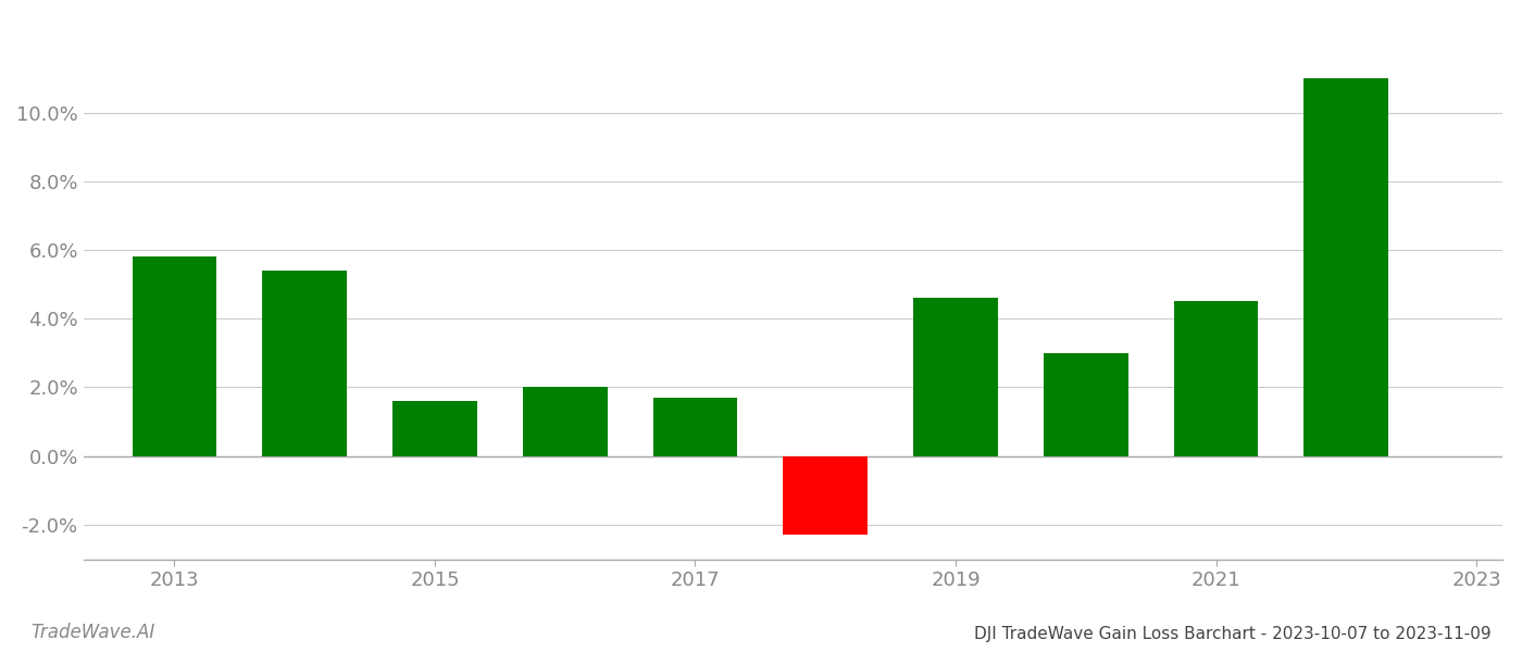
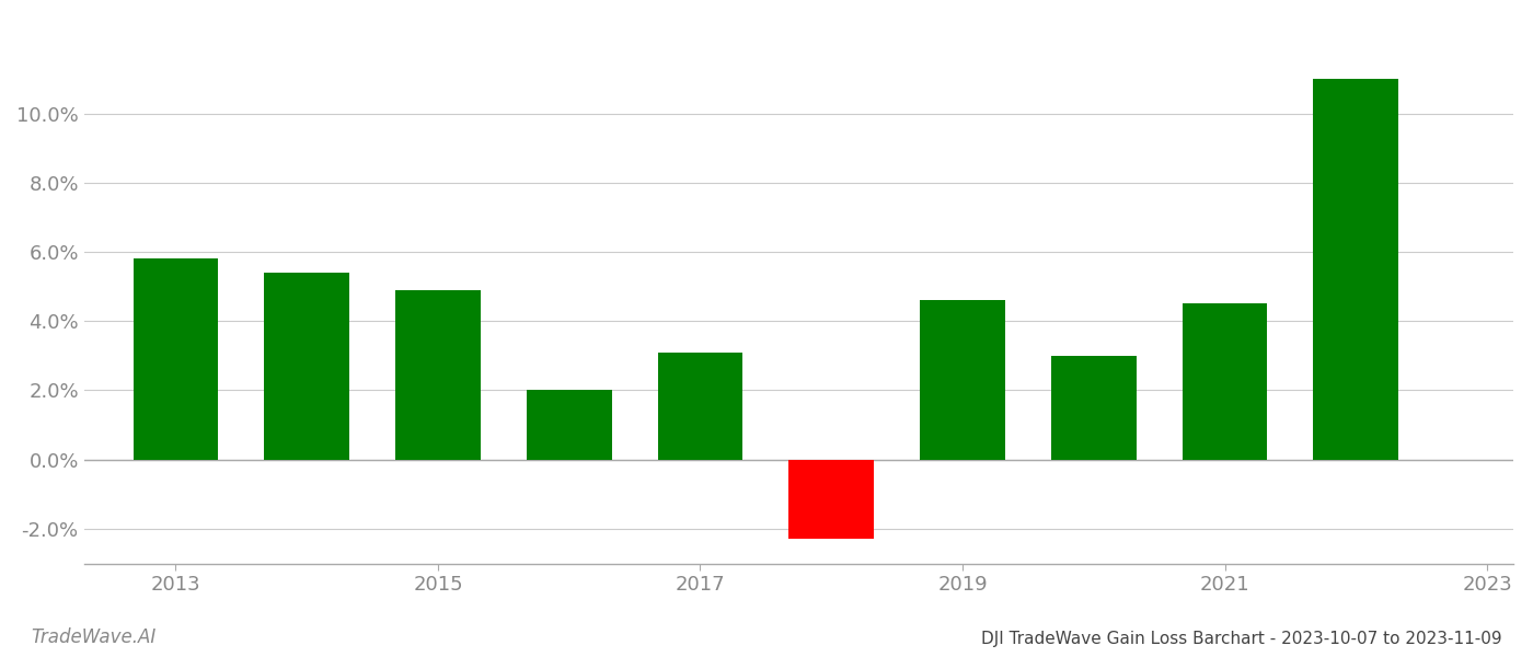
2015: 1.6% -> 4.9%
2017: 1.7% -> 3.1%
